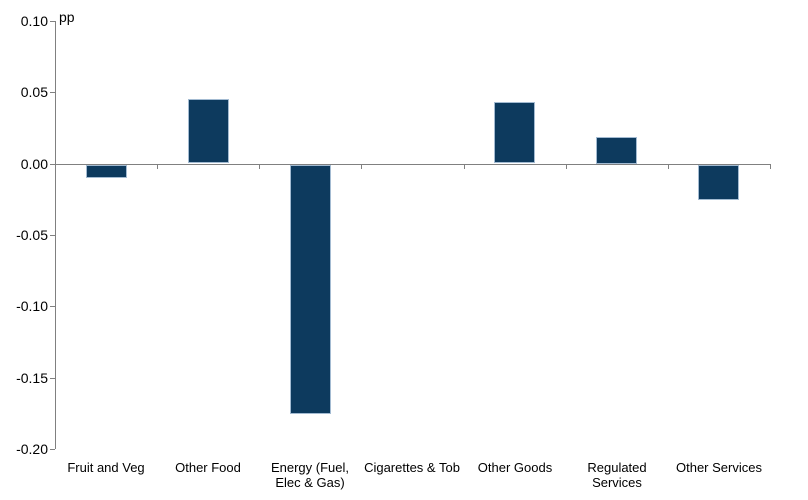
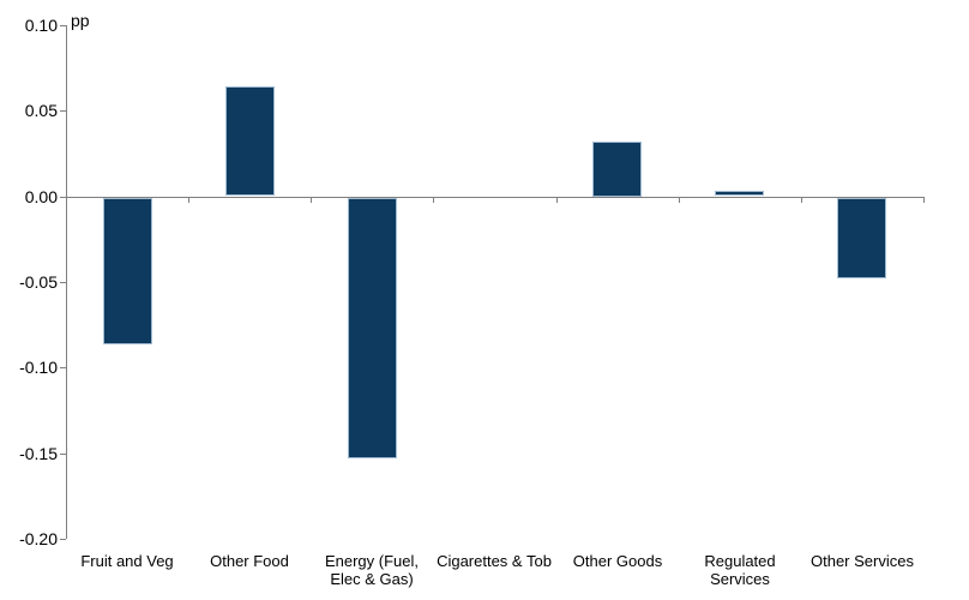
Fruit and Veg: -0.010 -> -0.086
Other Food: 0.045 -> 0.064
Energy (Fuel, Elec & Gas): -0.175 -> -0.153
Other Goods: 0.043 -> 0.032
Regulated Services: 0.019 -> 0.003
Other Services: -0.025 -> -0.048
